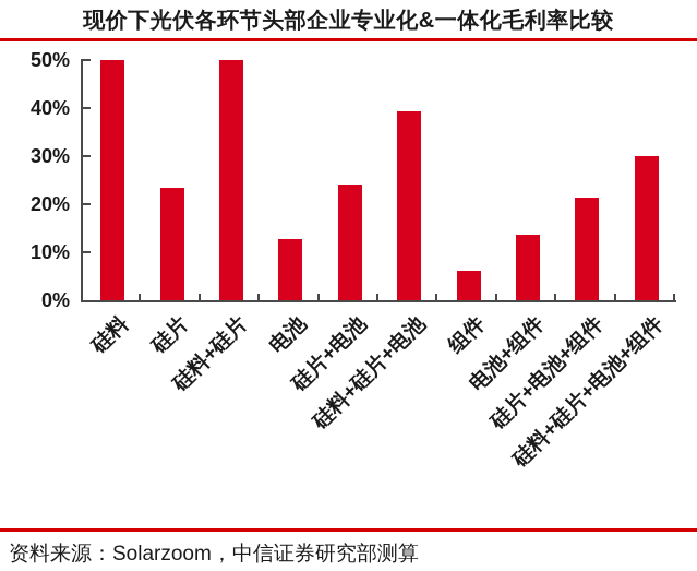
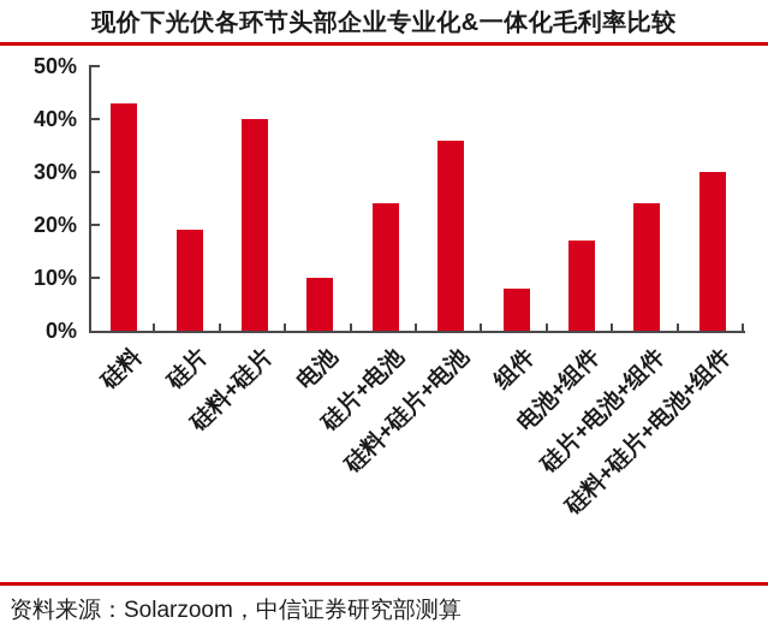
硅料: 50% -> 43%
硅片: 24% -> 19%
硅料+硅片: 50% -> 40%
电池: 13% -> 10%
硅料+硅片+电池: 39% -> 36%
组件: 6% -> 8%
电池+组件: 14% -> 17%
硅片+电池+组件: 21% -> 24%
